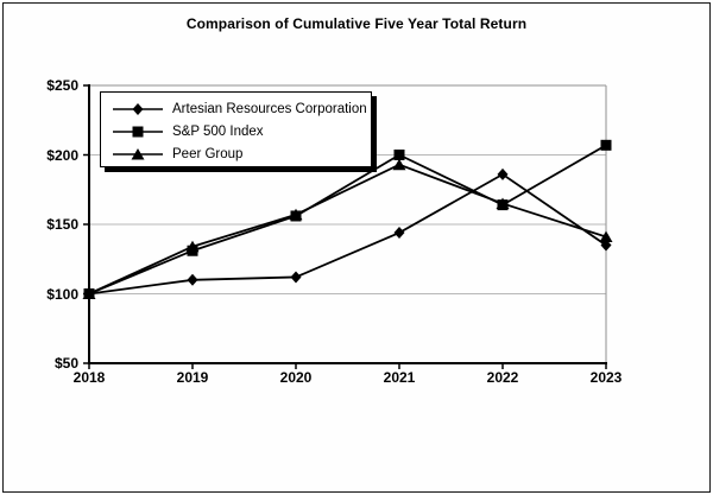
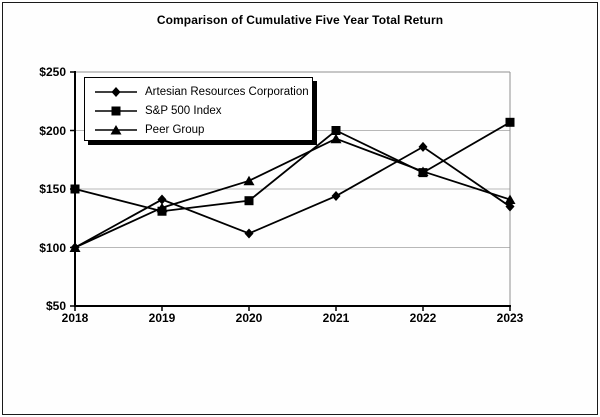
S&P 500 Index/2018: $100 -> $150
Artesian Resources Corporation/2019: $110 -> $141
S&P 500 Index/2020: $156 -> $140
